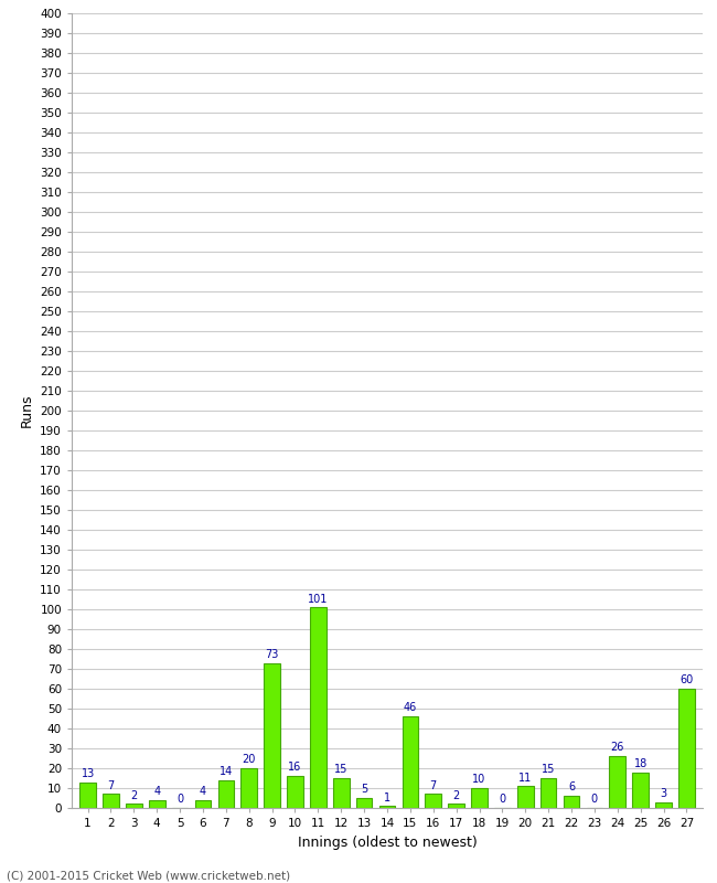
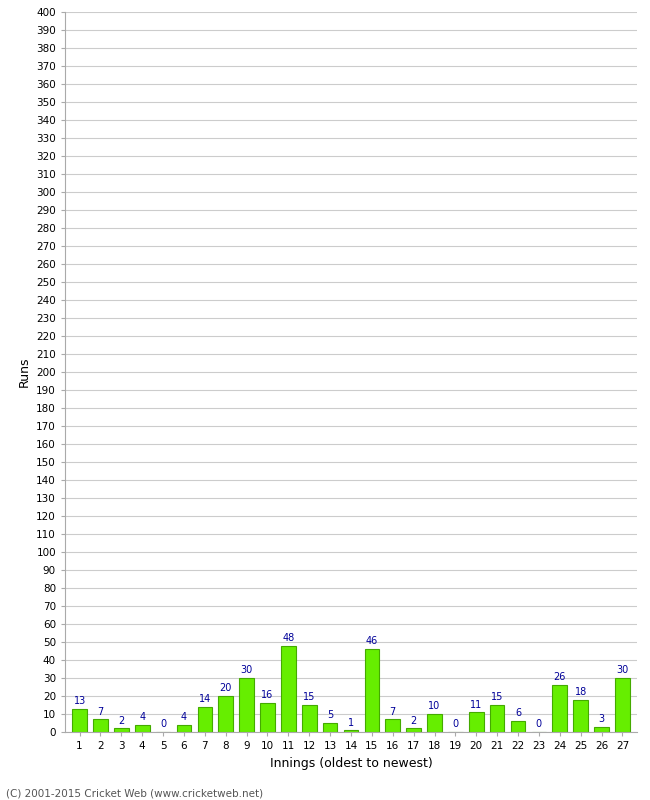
9: 73 -> 30
11: 101 -> 48
27: 60 -> 30
